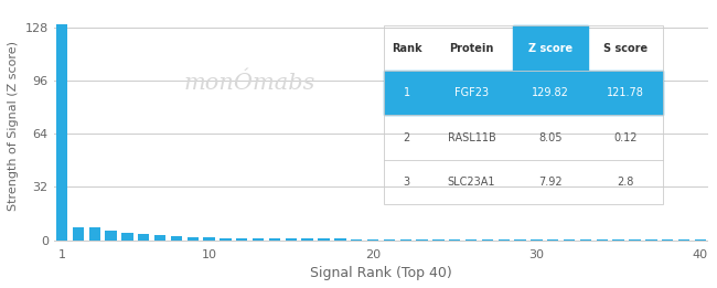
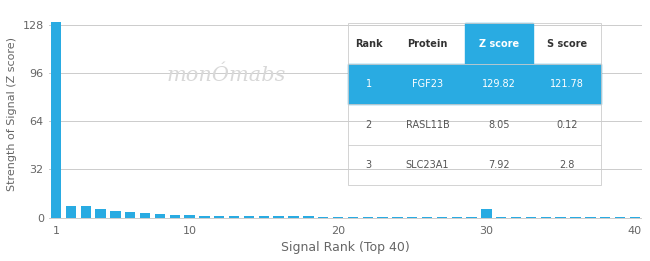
30: 0 -> 6
